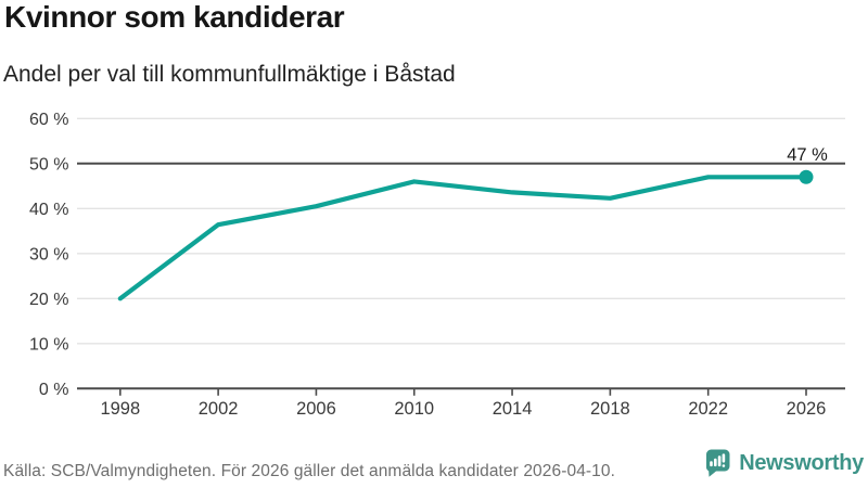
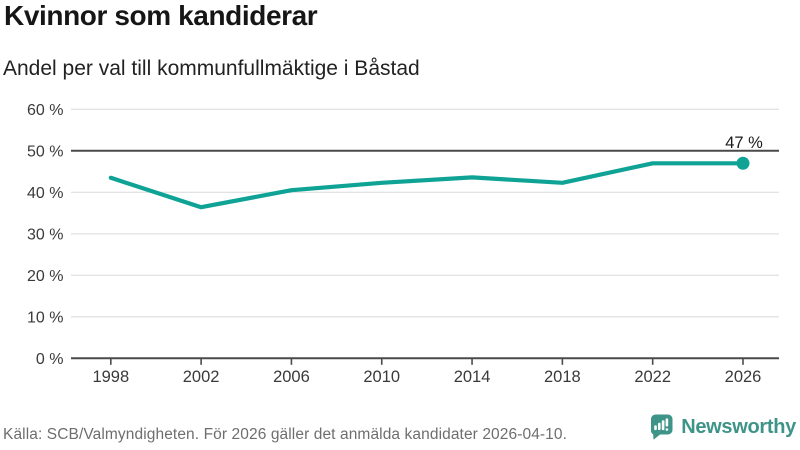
1998: 20% -> 44%
2010: 46% -> 42%
